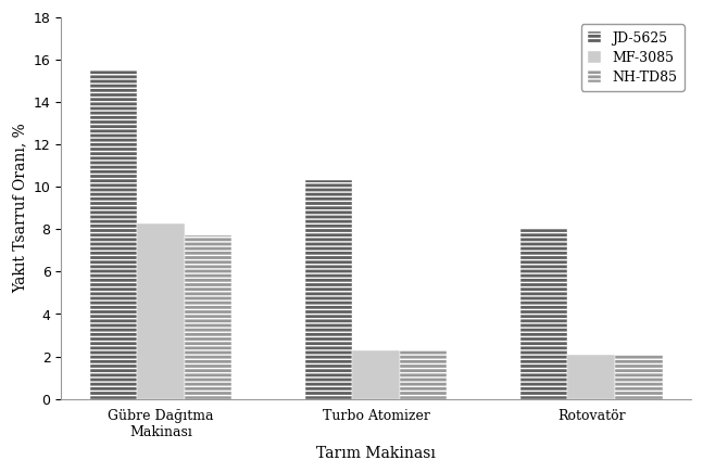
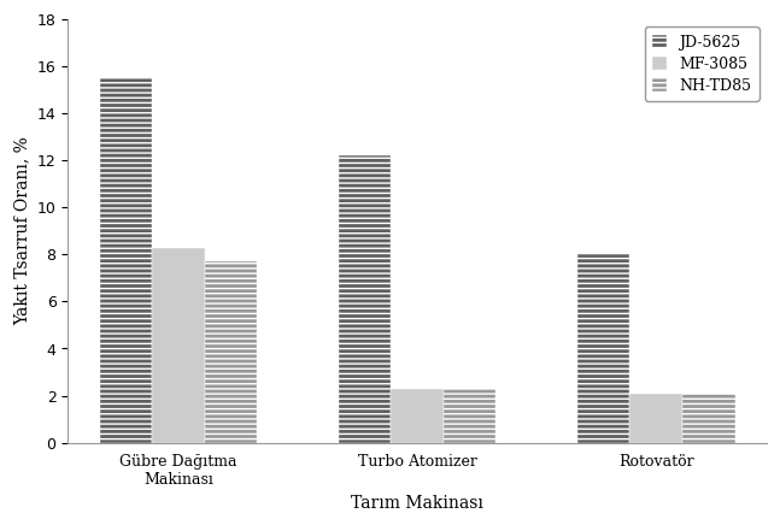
JD-5625/Turbo Atomizer: 10.3 -> 12.2
